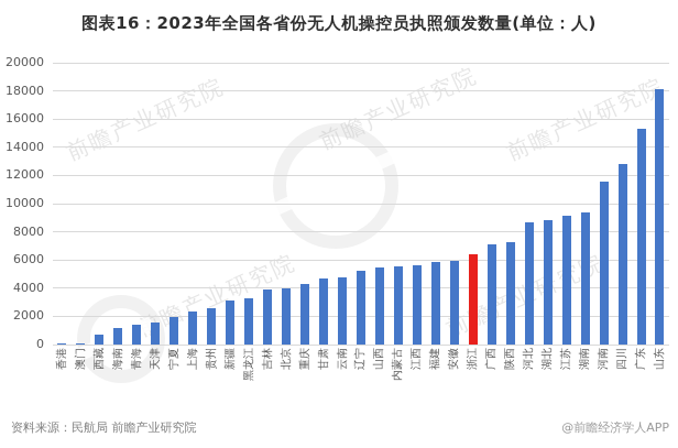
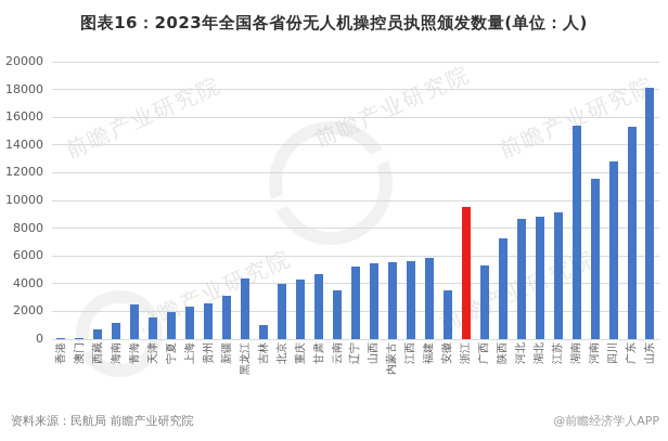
青海: 1400 -> 2500
黑龙江: 3300 -> 4400
吉林: 3900 -> 1000
云南: 4800 -> 3500
安徽: 6000 -> 3500
浙江: 6400 -> 9500
广西: 7100 -> 5300
湖南: 9400 -> 15400
